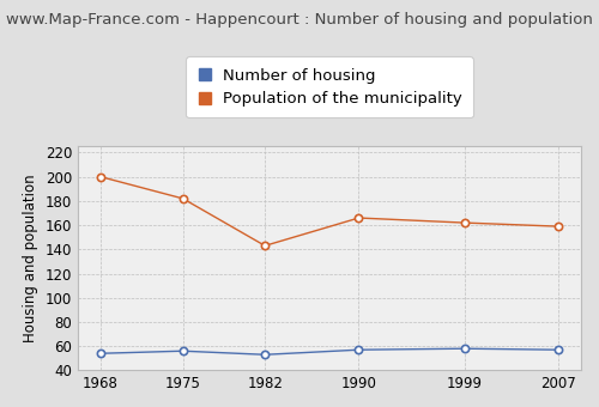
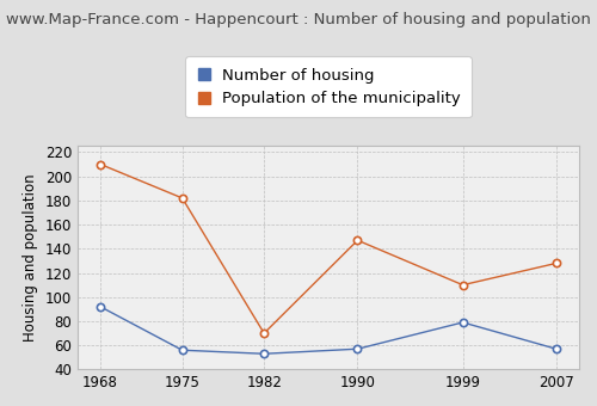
Number of housing/1968: 54 -> 92
Population of the municipality/1968: 200 -> 210
Population of the municipality/1982: 143 -> 70
Population of the municipality/1990: 166 -> 147
Number of housing/1999: 58 -> 79
Population of the municipality/1999: 162 -> 110
Population of the municipality/2007: 159 -> 128
